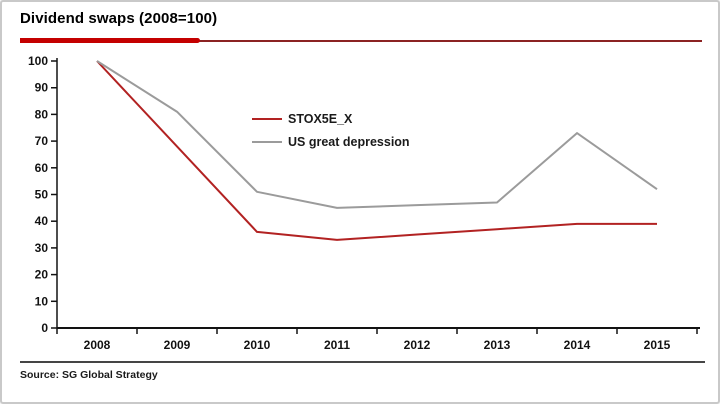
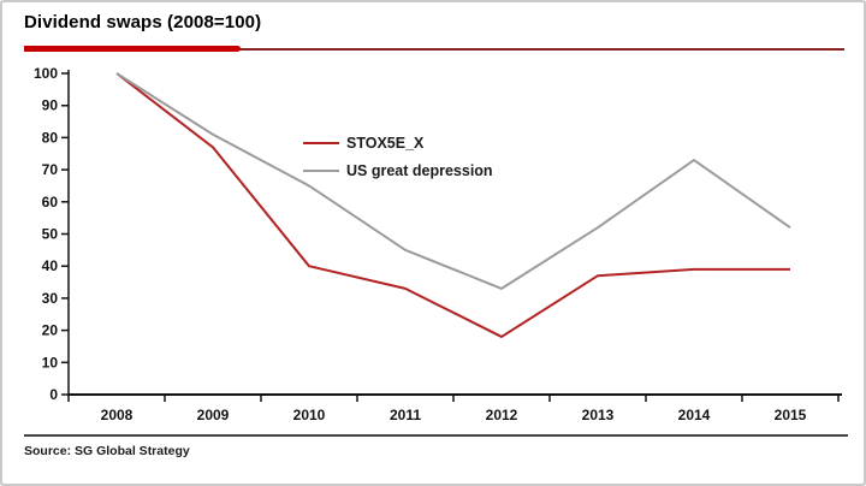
STOX5E_X/2009: 68 -> 77
STOX5E_X/2010: 36 -> 40
US great depression/2010: 51 -> 65
STOX5E_X/2012: 35 -> 18
US great depression/2012: 46 -> 33
US great depression/2013: 47 -> 52
